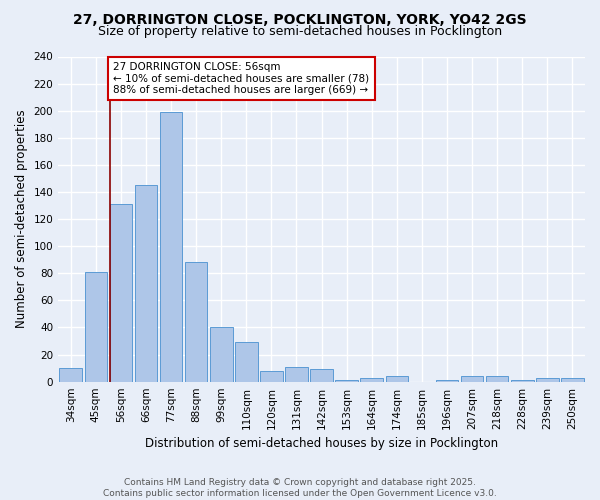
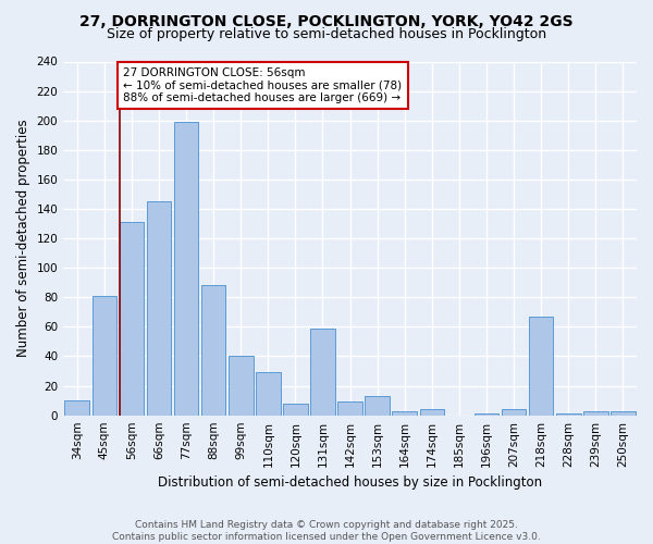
131sqm: 11 -> 59
153sqm: 1 -> 13
218sqm: 4 -> 67
